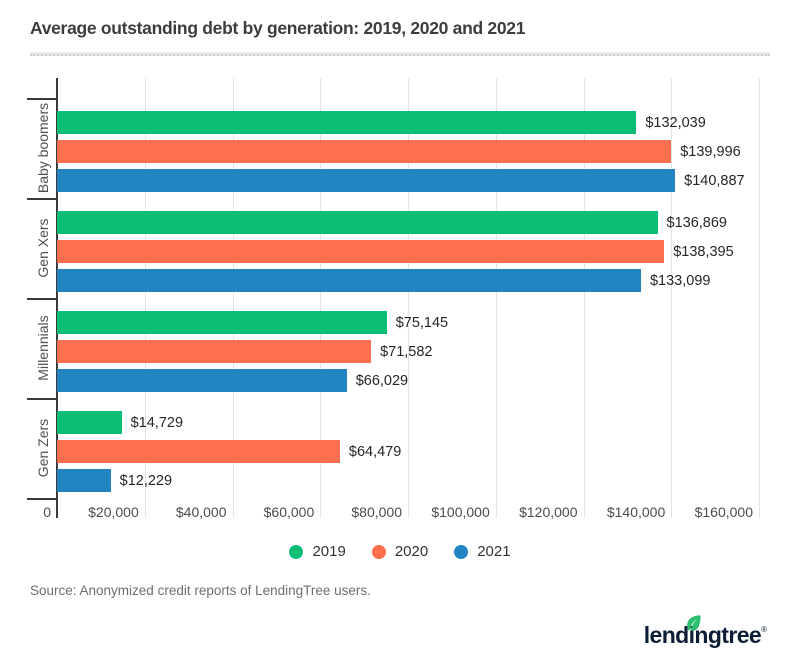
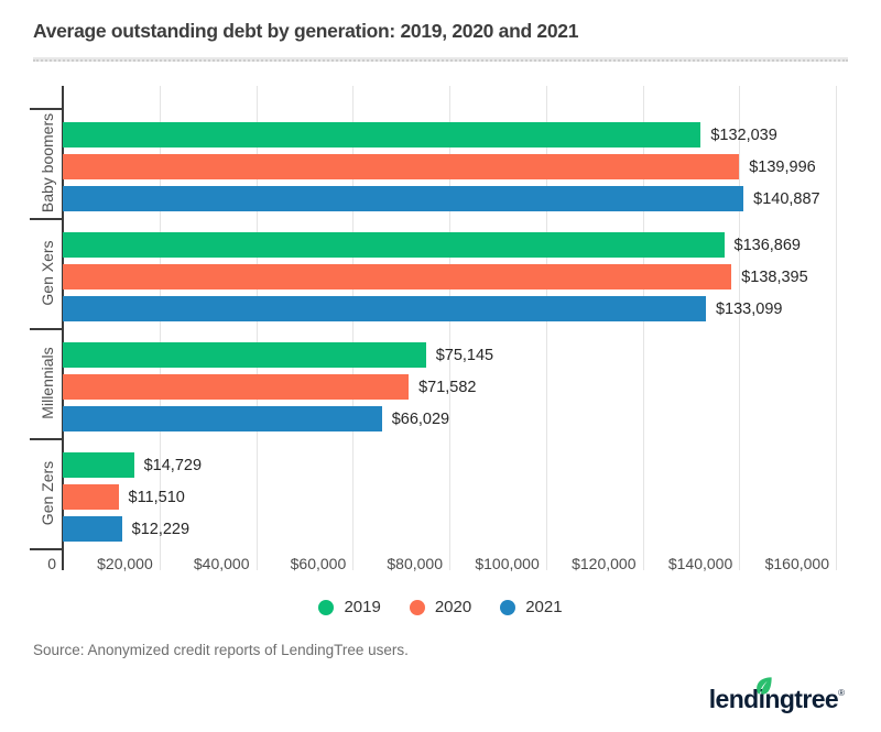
2020/Gen Zers: $64,479 -> $11,510
